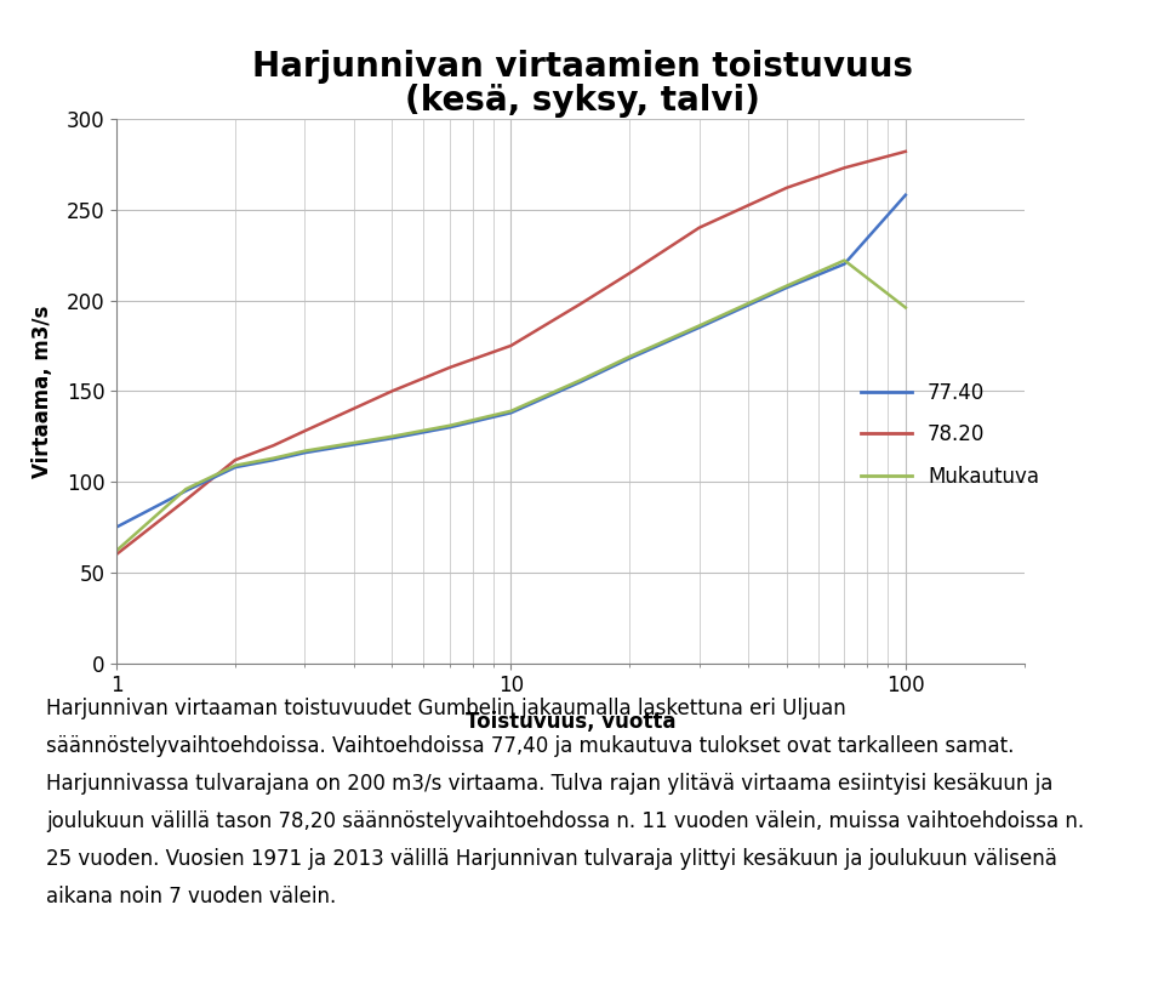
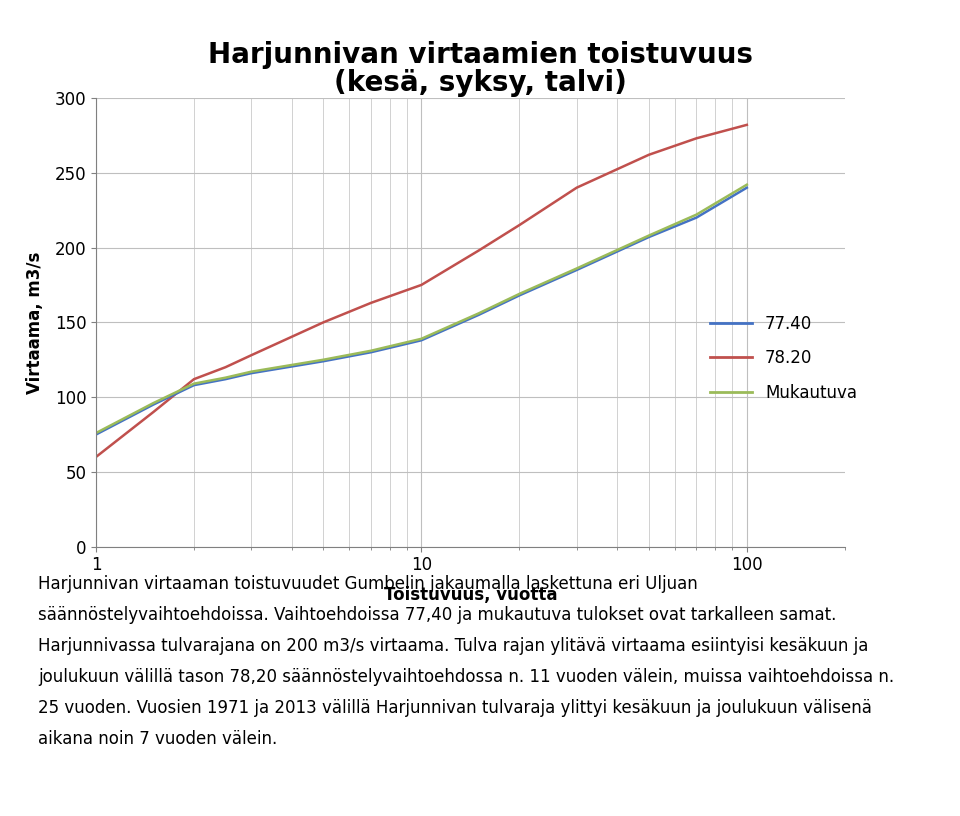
Mukautuva/1: 62 -> 76
77.40/100: 258 -> 240
Mukautuva/100: 196 -> 242
